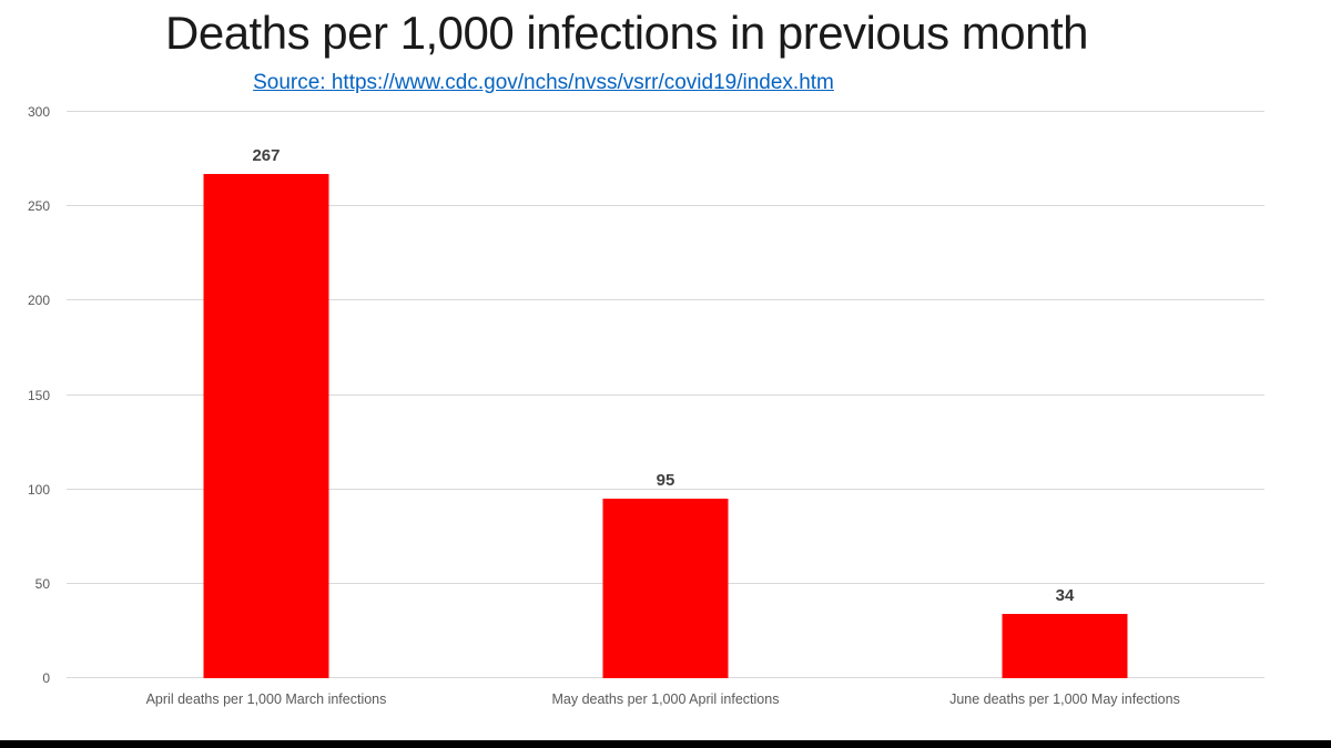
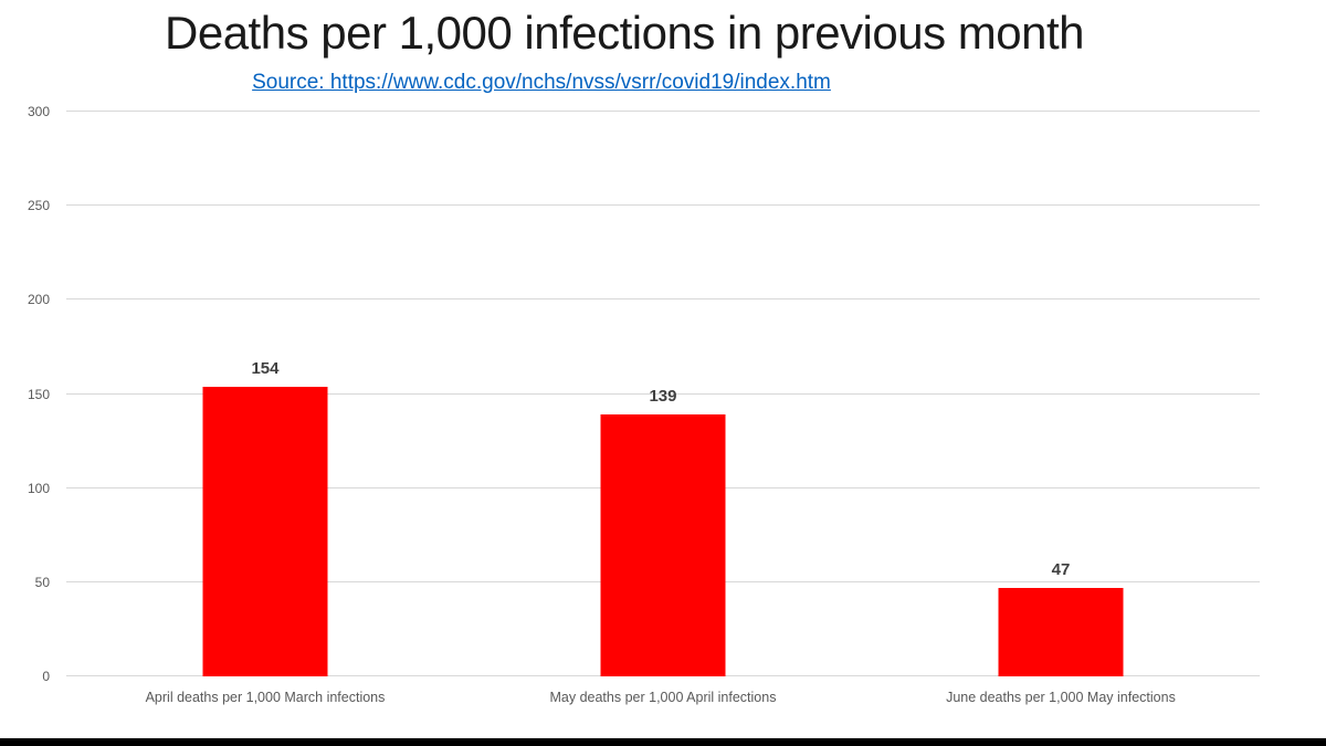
April deaths per 1,000 March infections: 267 -> 154
May deaths per 1,000 April infections: 95 -> 139
June deaths per 1,000 May infections: 34 -> 47
